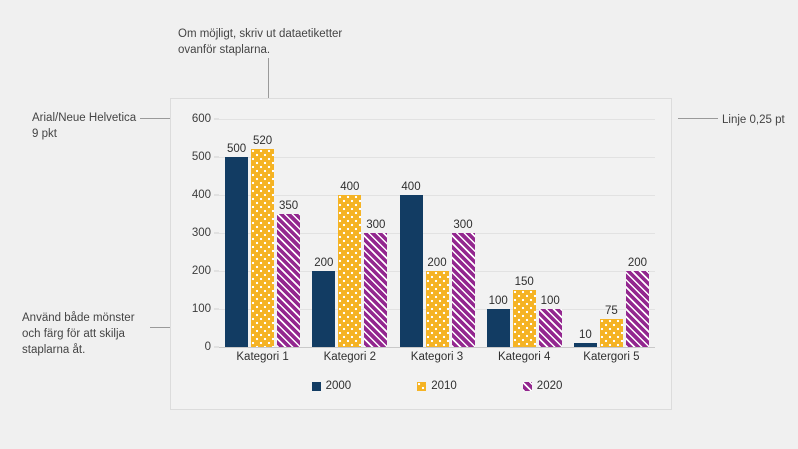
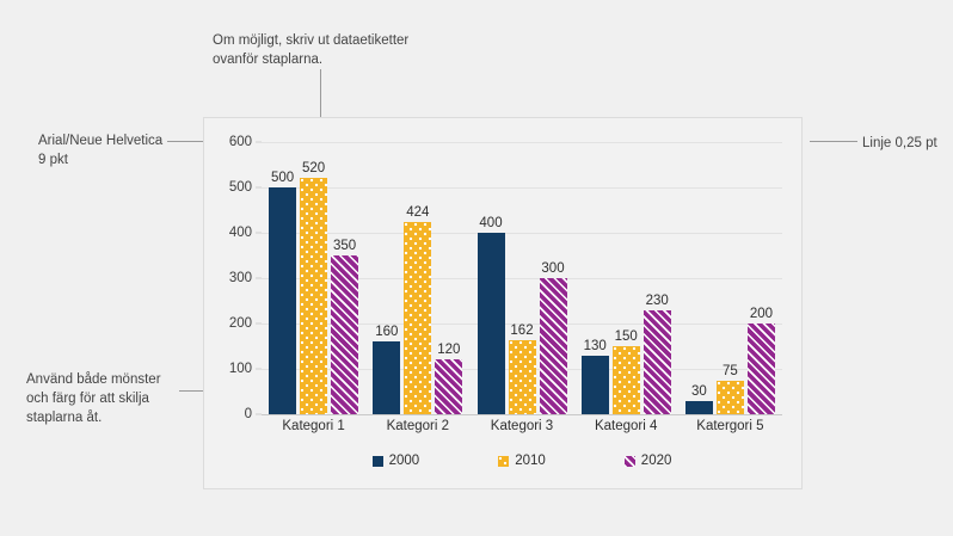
2000/Kategori 2: 200 -> 160
2010/Kategori 2: 400 -> 424
2020/Kategori 2: 300 -> 120
2010/Kategori 3: 200 -> 162
2000/Kategori 4: 100 -> 130
2020/Kategori 4: 100 -> 230
2000/Katergori 5: 10 -> 30
